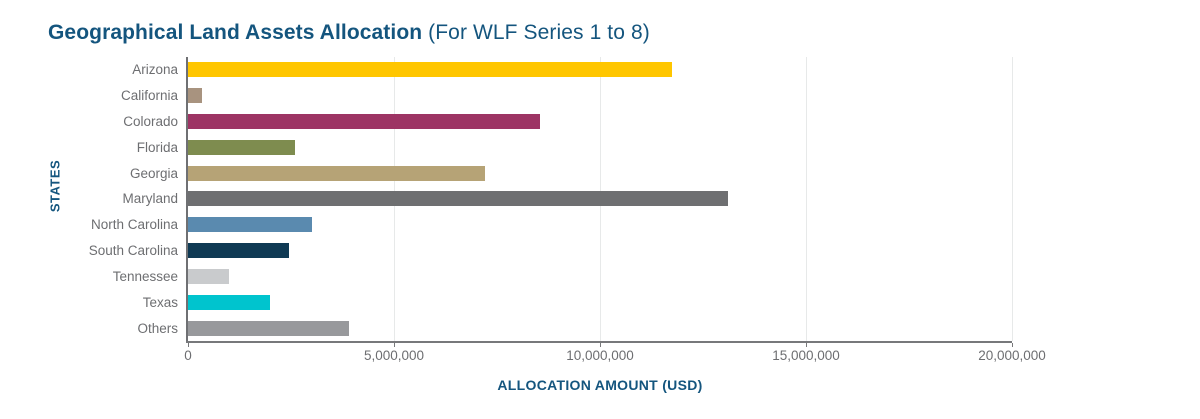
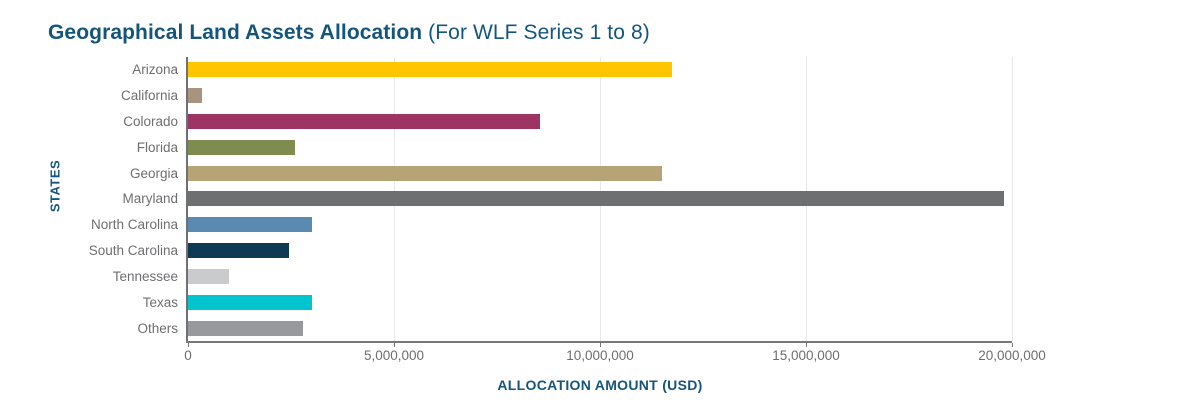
Georgia: 7200000 -> 11500000
Maryland: 13100000 -> 19800000
Texas: 2000000 -> 3000000
Others: 3900000 -> 2800000
